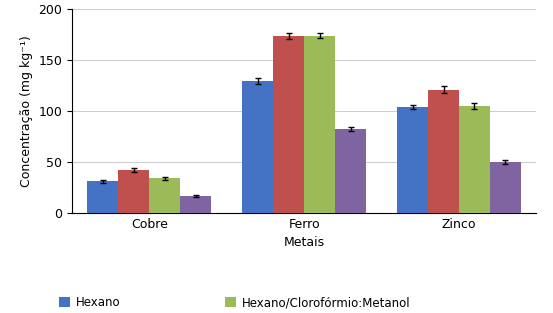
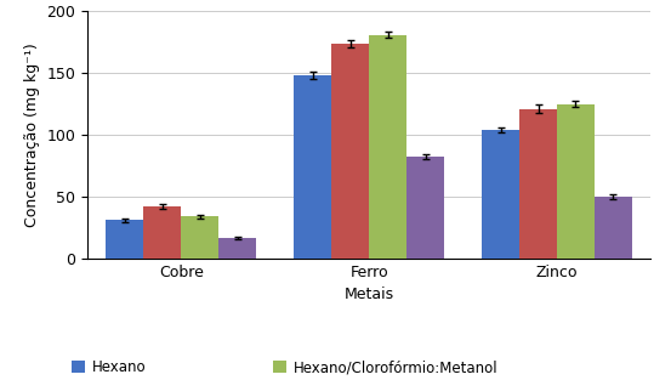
Hexano/Ferro: 130 -> 148
Hexano/Clorofórmio:Metanol/Ferro: 174 -> 181
Hexano/Clorofórmio:Metanol/Zinco: 105 -> 125
